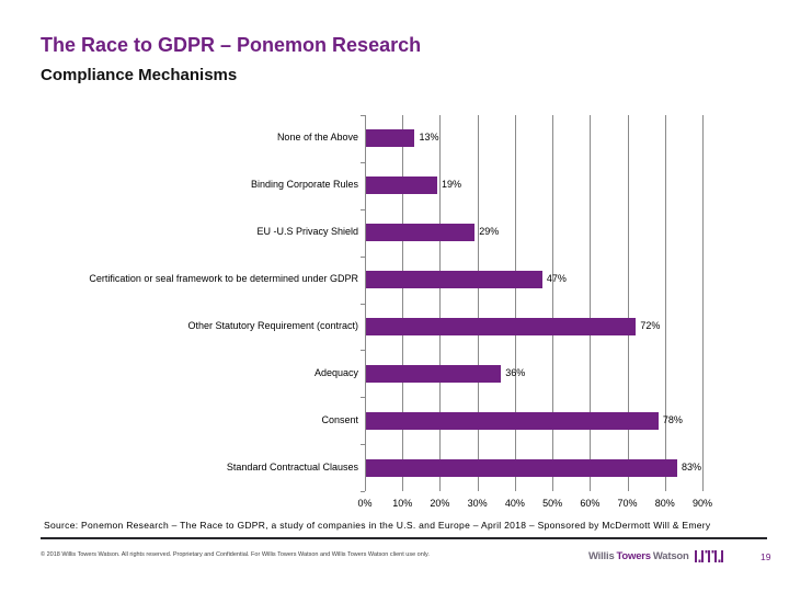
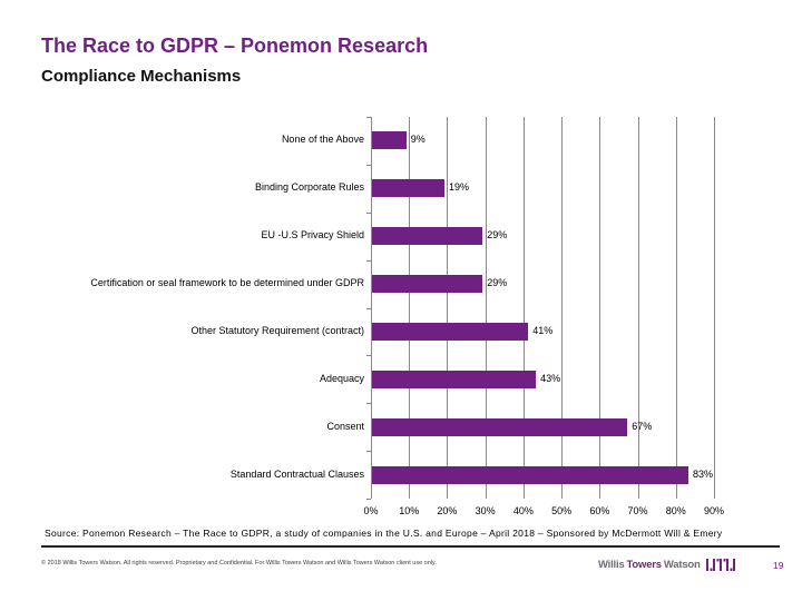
None of the Above: 13% -> 9%
Certification or seal framework to be determined under GDPR: 47% -> 29%
Other Statutory Requirement (contract): 72% -> 41%
Adequacy: 36% -> 43%
Consent: 78% -> 67%
